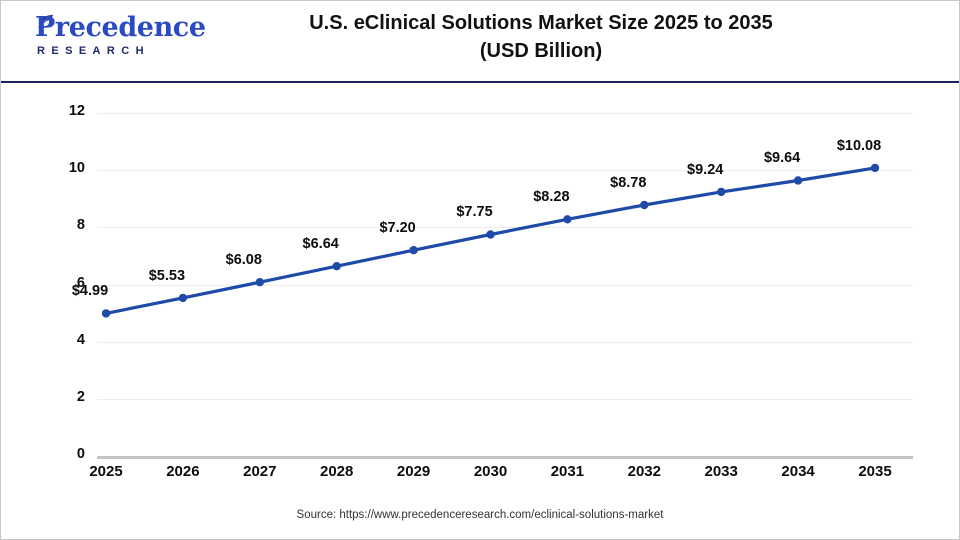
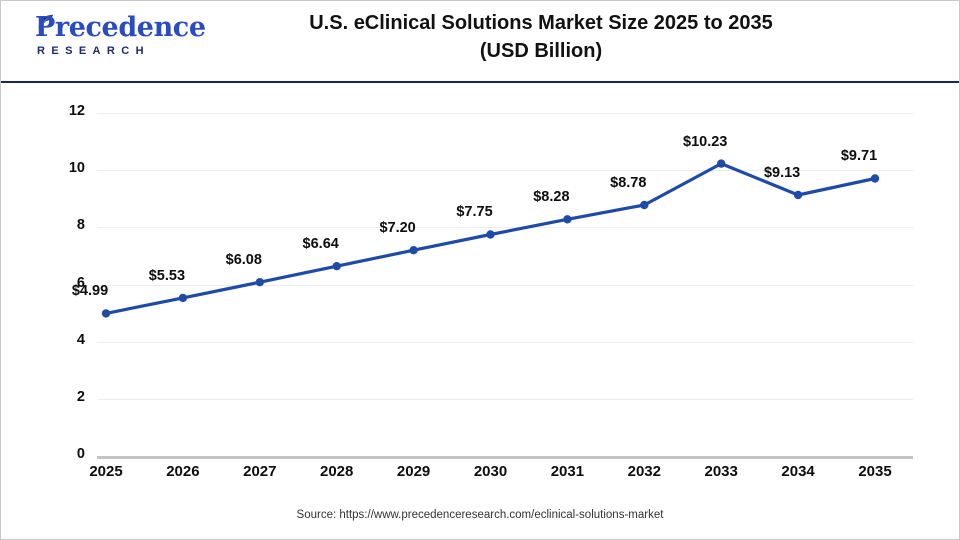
2033: $9.24 -> $10.23
2034: $9.64 -> $9.13
2035: $10.08 -> $9.71
